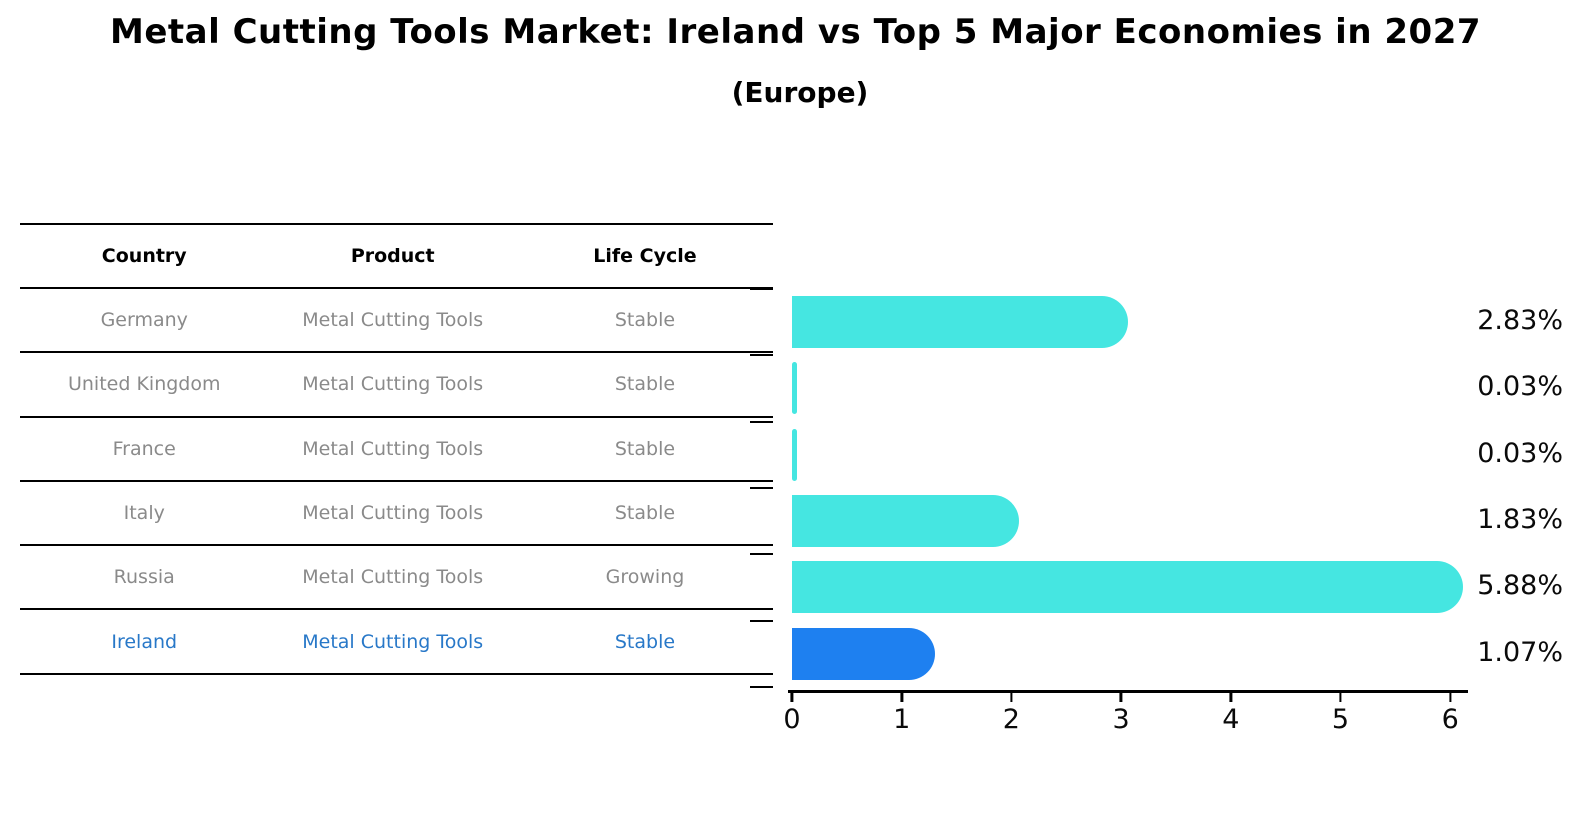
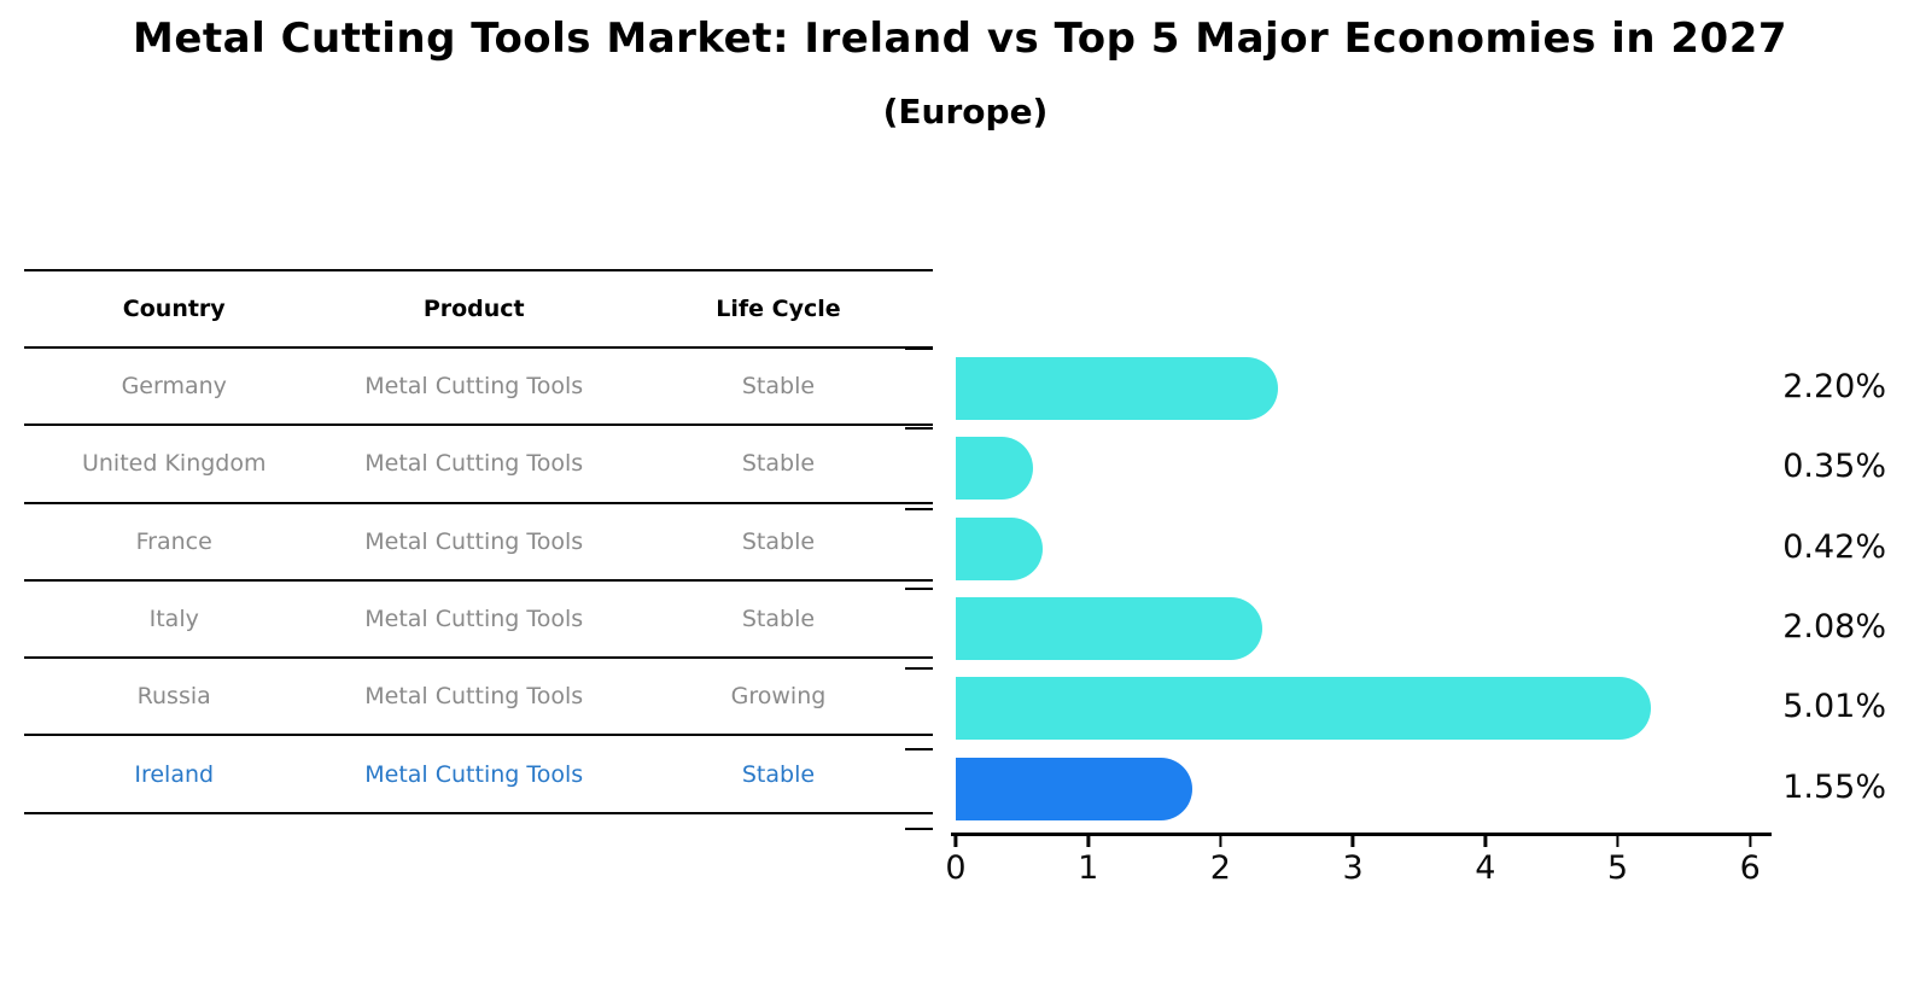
Germany: 2.83% -> 2.20%
United Kingdom: 0.03% -> 0.35%
France: 0.03% -> 0.42%
Italy: 1.83% -> 2.08%
Russia: 5.88% -> 5.01%
Ireland: 1.07% -> 1.55%
